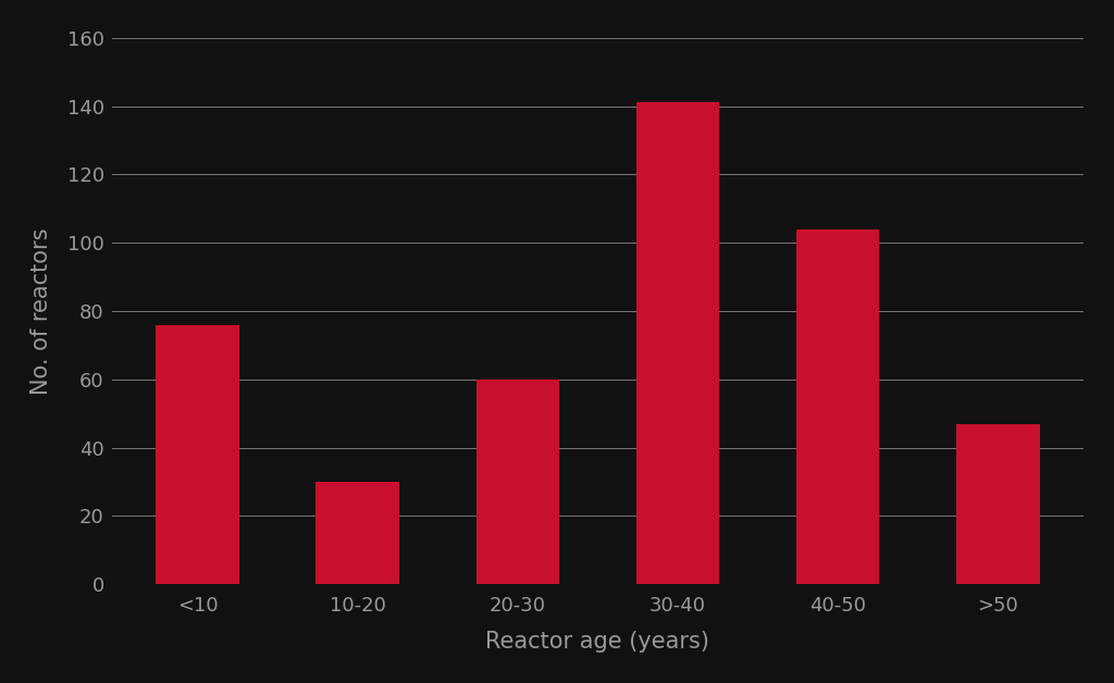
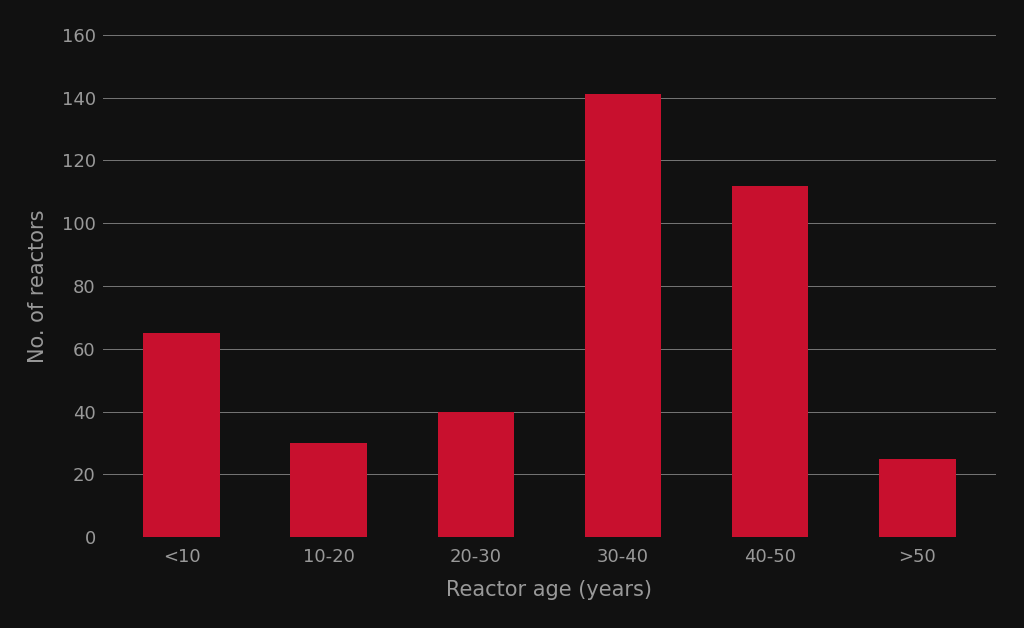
<10: 76 -> 65
20-30: 60 -> 40
40-50: 104 -> 112
>50: 47 -> 25
